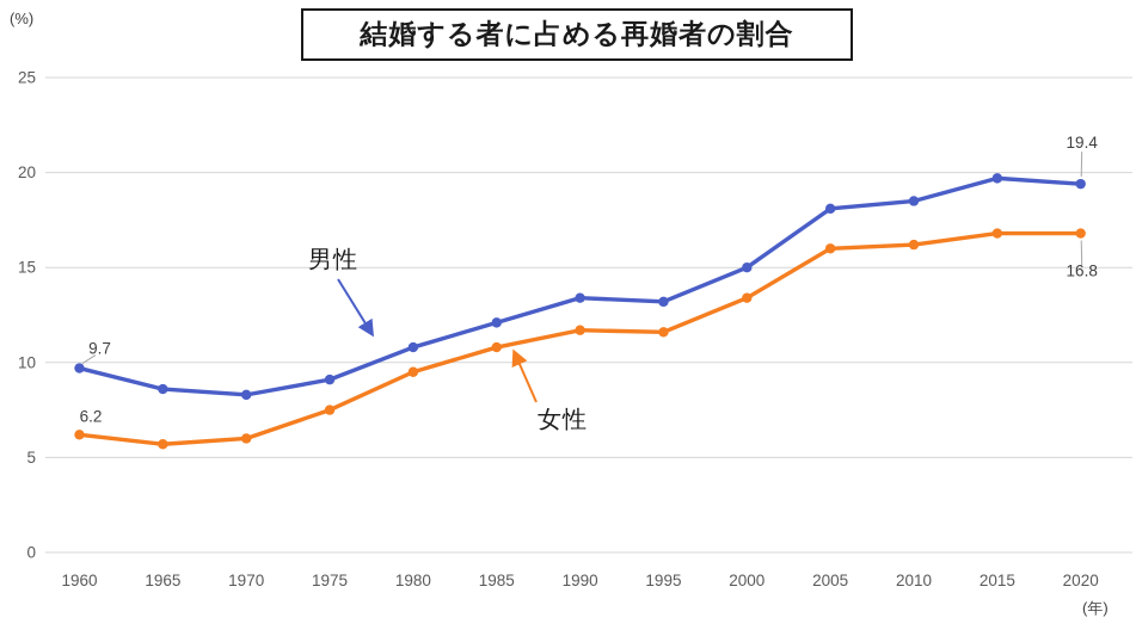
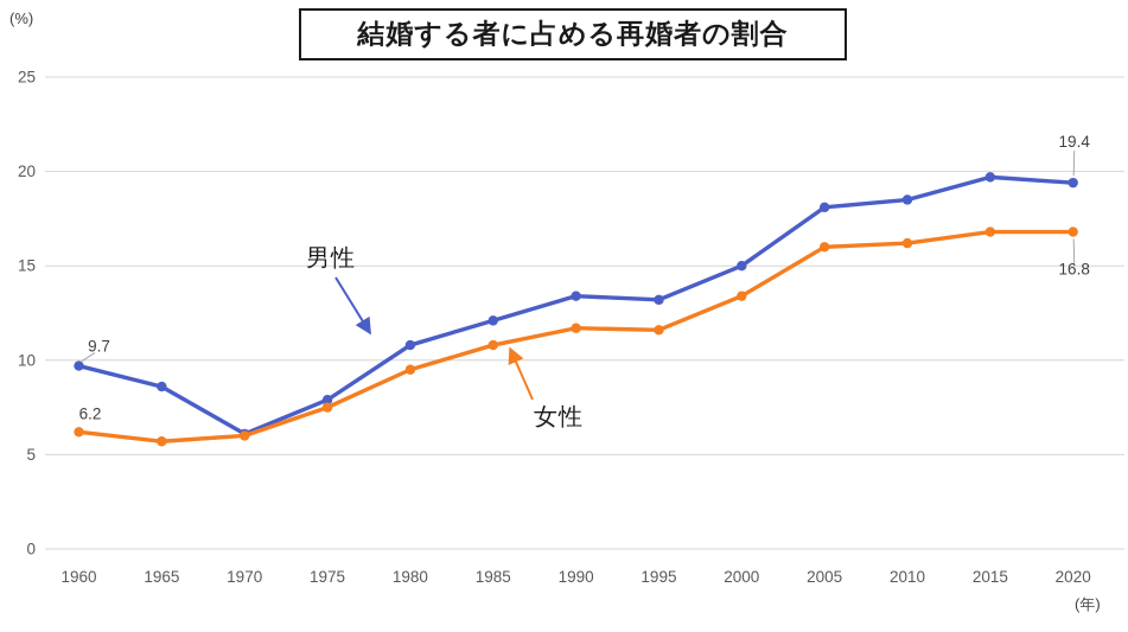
男性/1970: 8.3 -> 6.1
男性/1975: 9.1 -> 7.9
